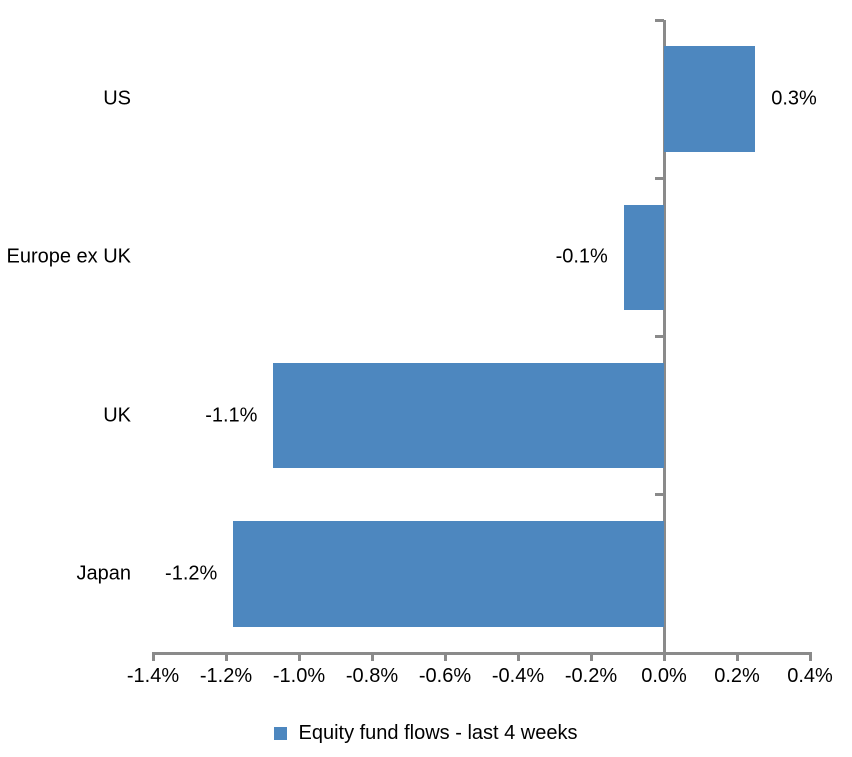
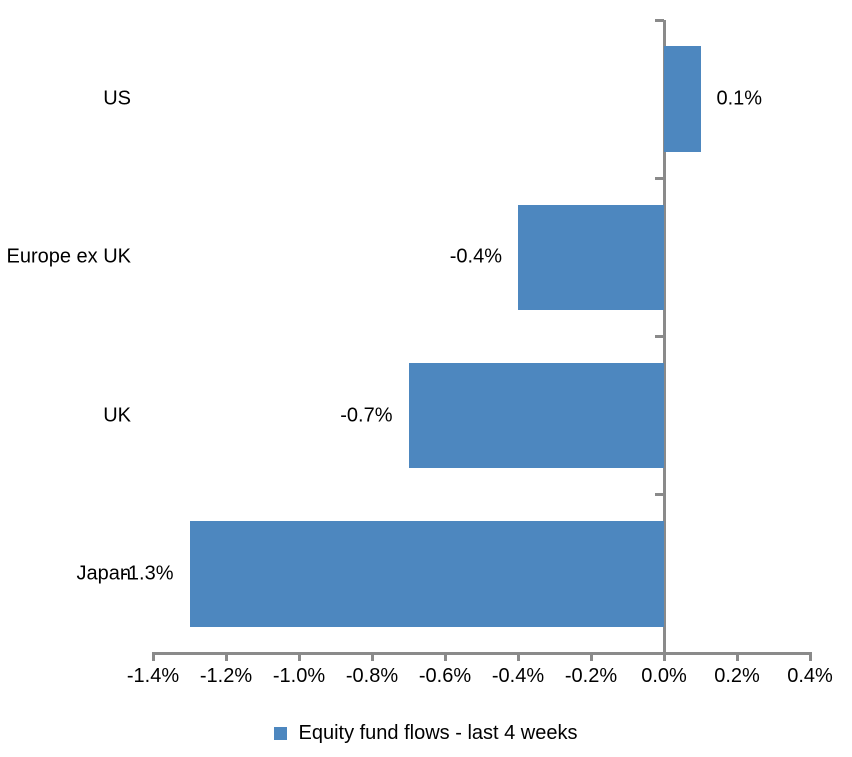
US: 0.3% -> 0.1%
Europe ex UK: -0.1% -> -0.4%
UK: -1.1% -> -0.7%
Japan: -1.2% -> -1.3%
